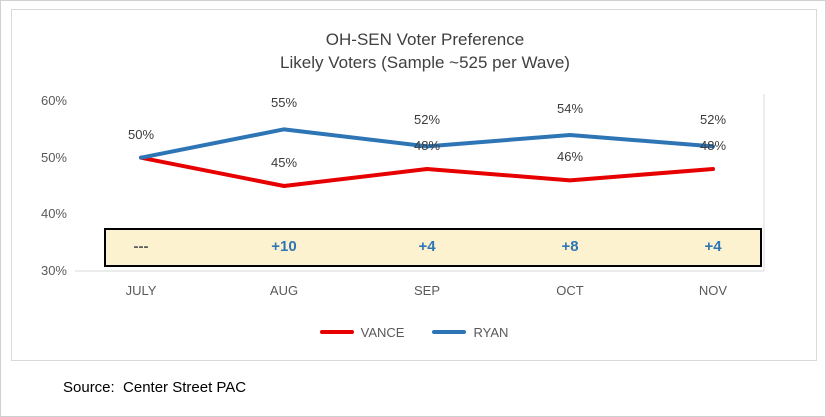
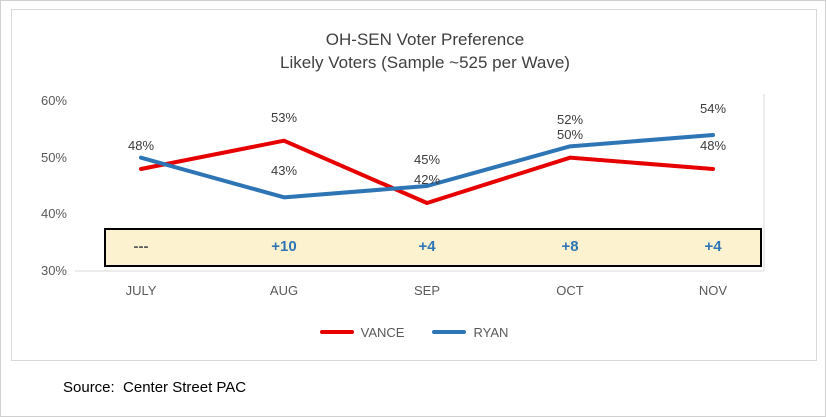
VANCE/JULY: 50% -> 48%
VANCE/AUG: 45% -> 53%
RYAN/AUG: 55% -> 43%
VANCE/SEP: 48% -> 42%
RYAN/SEP: 52% -> 45%
VANCE/OCT: 46% -> 50%
RYAN/OCT: 54% -> 52%
RYAN/NOV: 52% -> 54%
